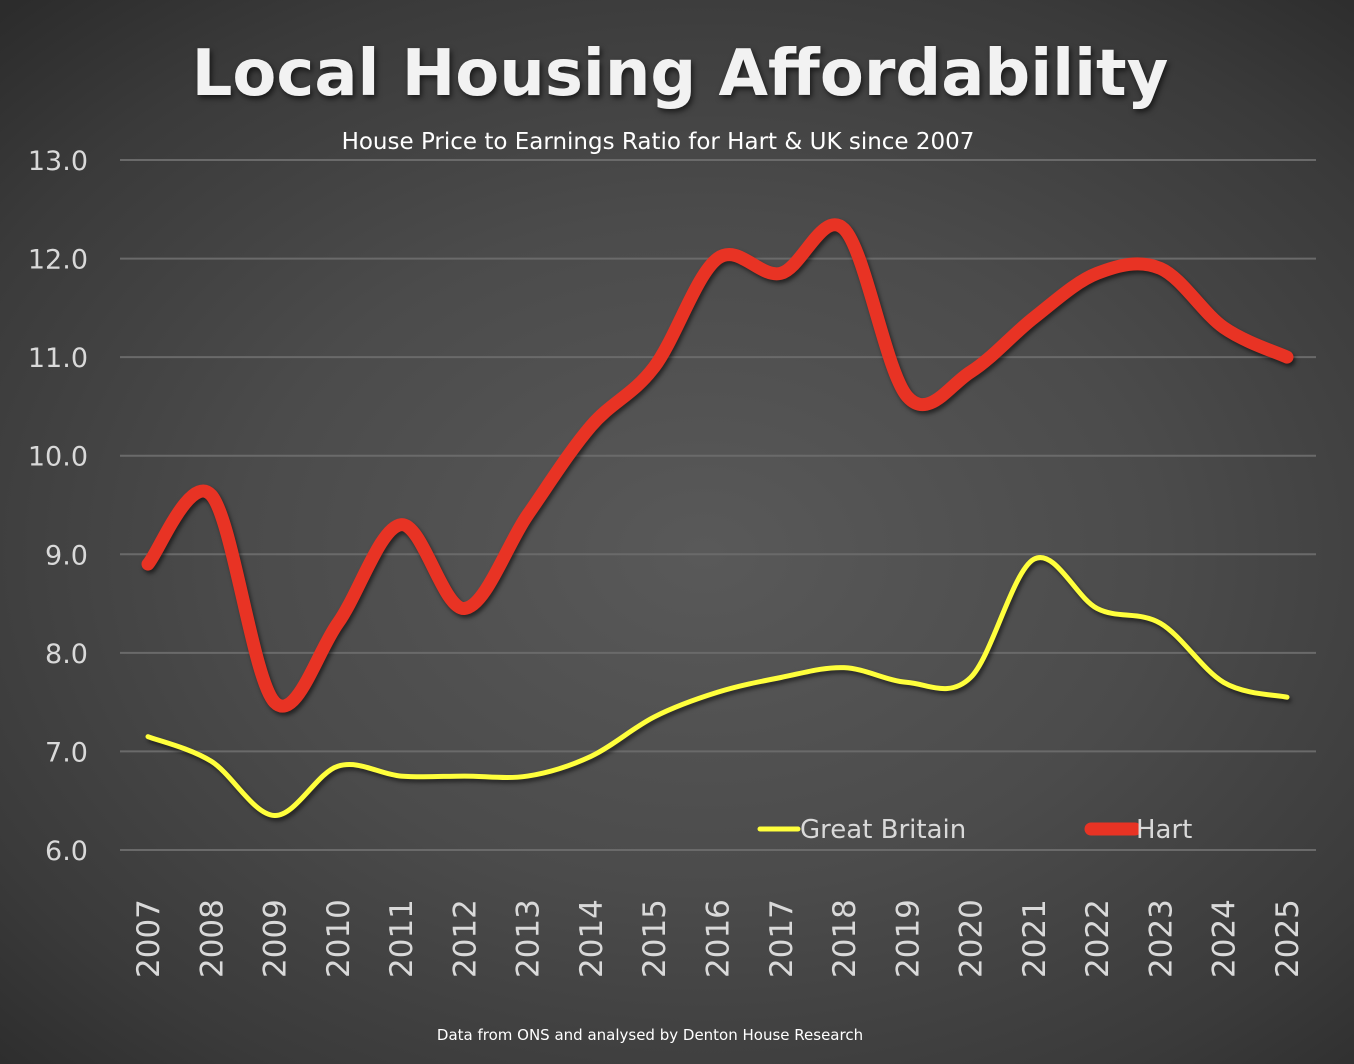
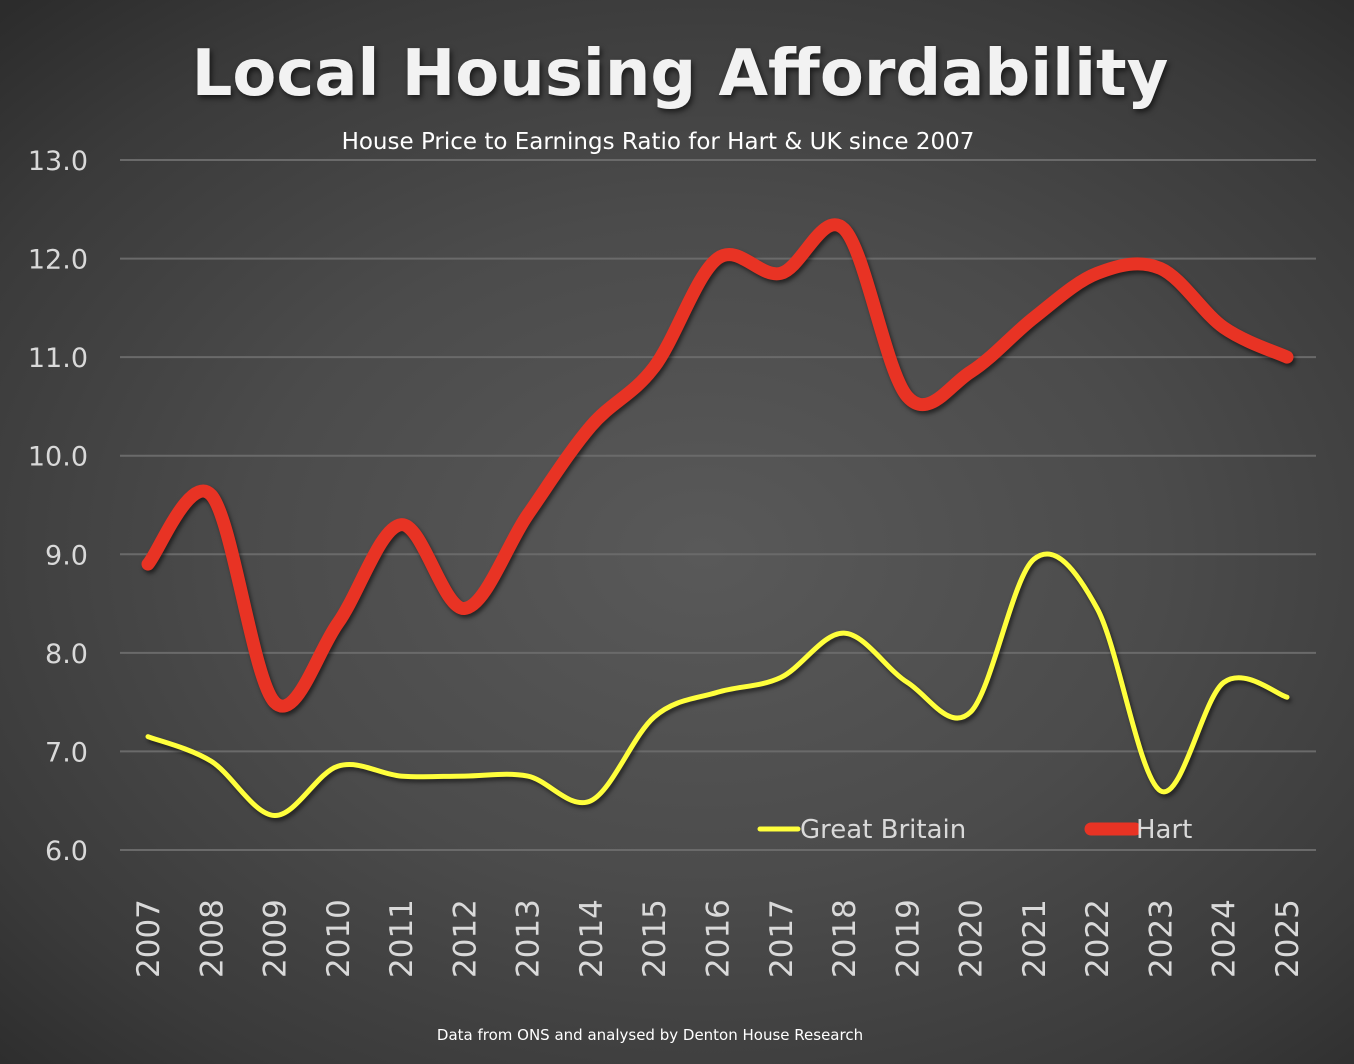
Great Britain/2014: 7.0 -> 6.5
Great Britain/2018: 7.8 -> 8.2
Great Britain/2020: 7.8 -> 7.4
Great Britain/2023: 8.3 -> 6.6
